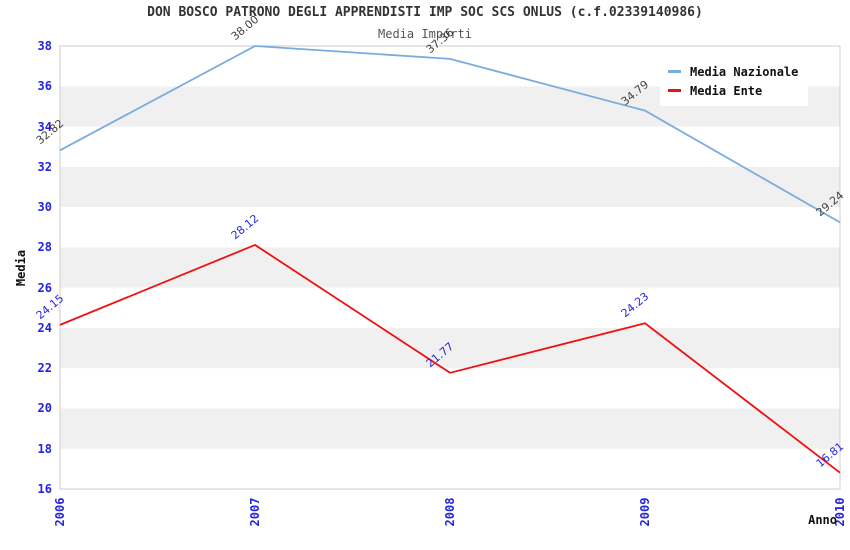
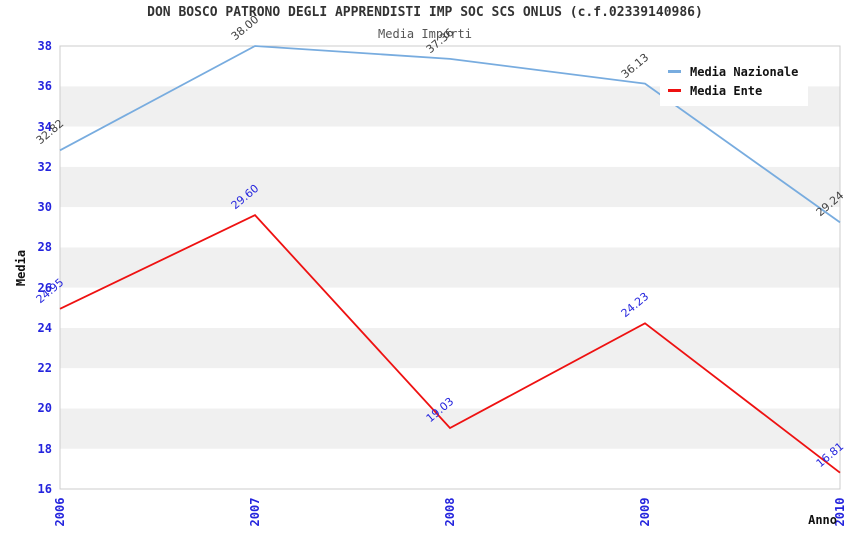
Media Ente/2006: 24.15 -> 24.95
Media Ente/2007: 28.12 -> 29.60
Media Ente/2008: 21.77 -> 19.03
Media Nazionale/2009: 34.79 -> 36.13
